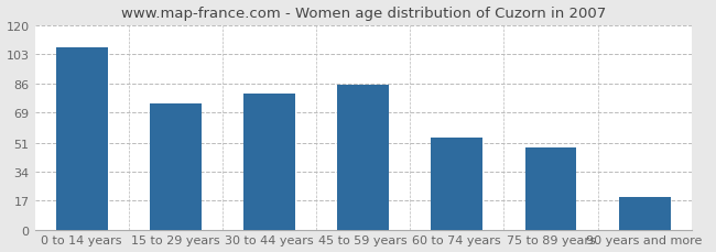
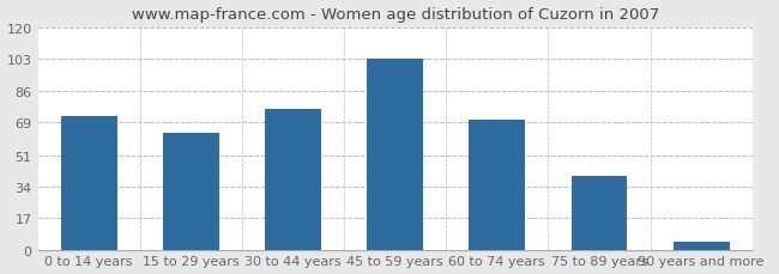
0 to 14 years: 107 -> 72
15 to 29 years: 74 -> 63
30 to 44 years: 80 -> 76
45 to 59 years: 85 -> 103
60 to 74 years: 54 -> 70
75 to 89 years: 48 -> 40
90 years and more: 19 -> 4
